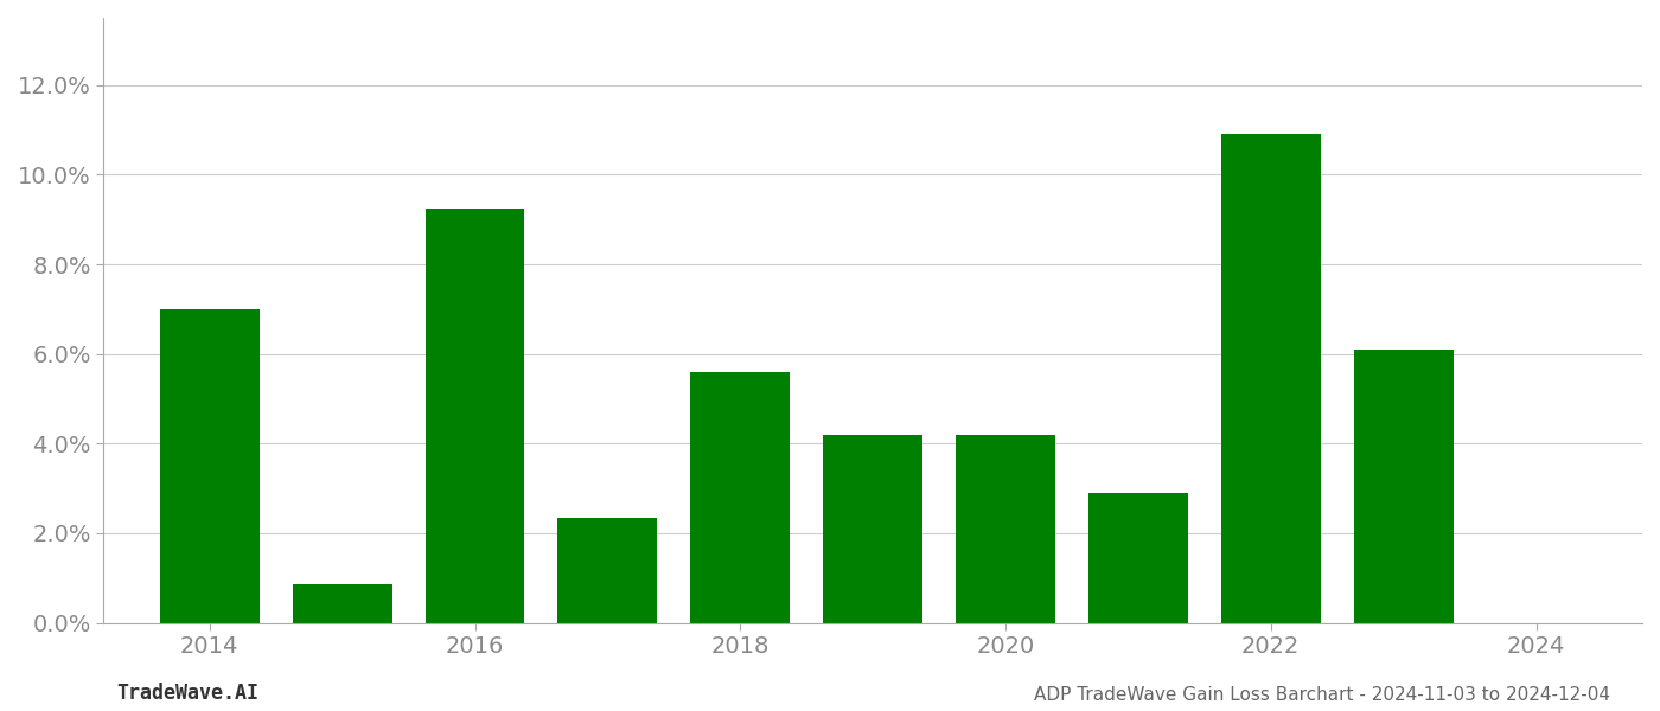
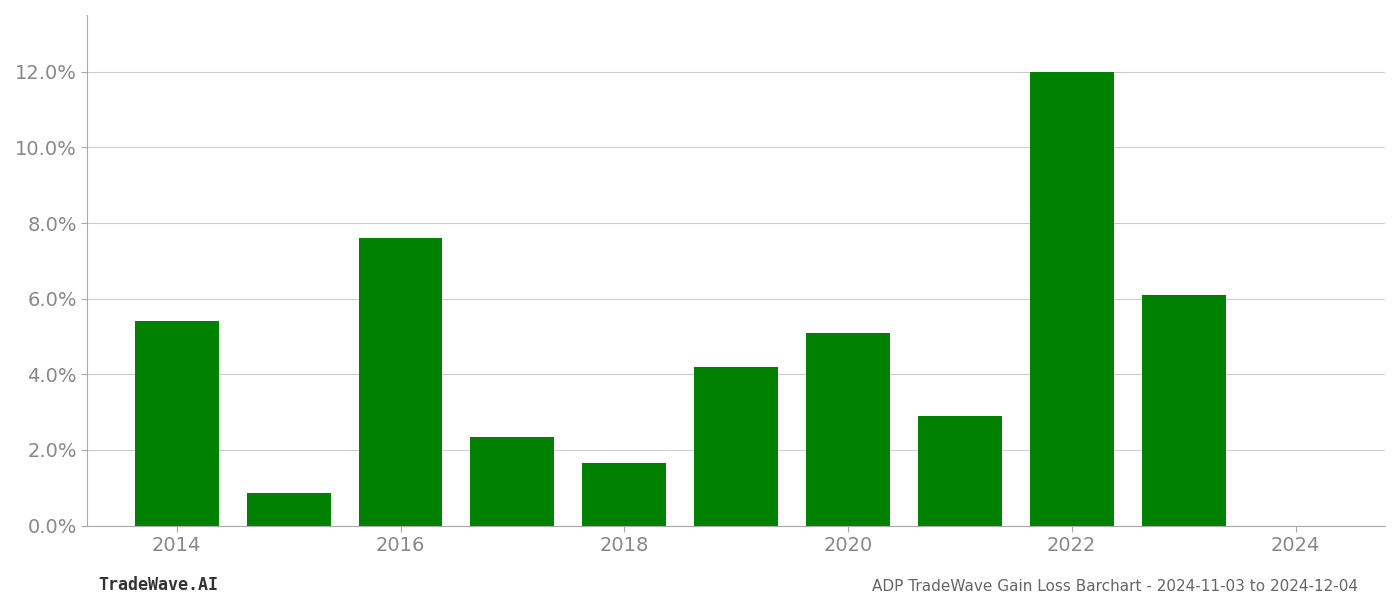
2014: 7.00% -> 5.40%
2016: 9.25% -> 7.60%
2018: 5.60% -> 1.65%
2020: 4.20% -> 5.10%
2022: 10.90% -> 12.00%
